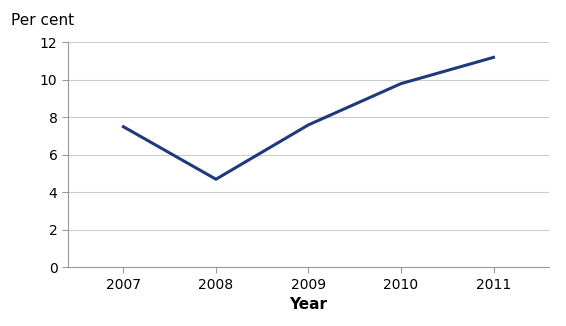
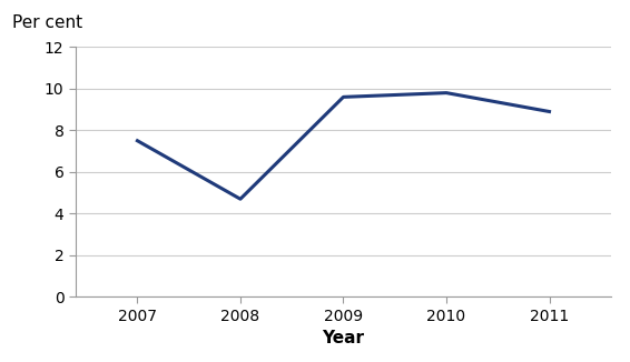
2009: 7.6 -> 9.6
2011: 11.2 -> 8.9
